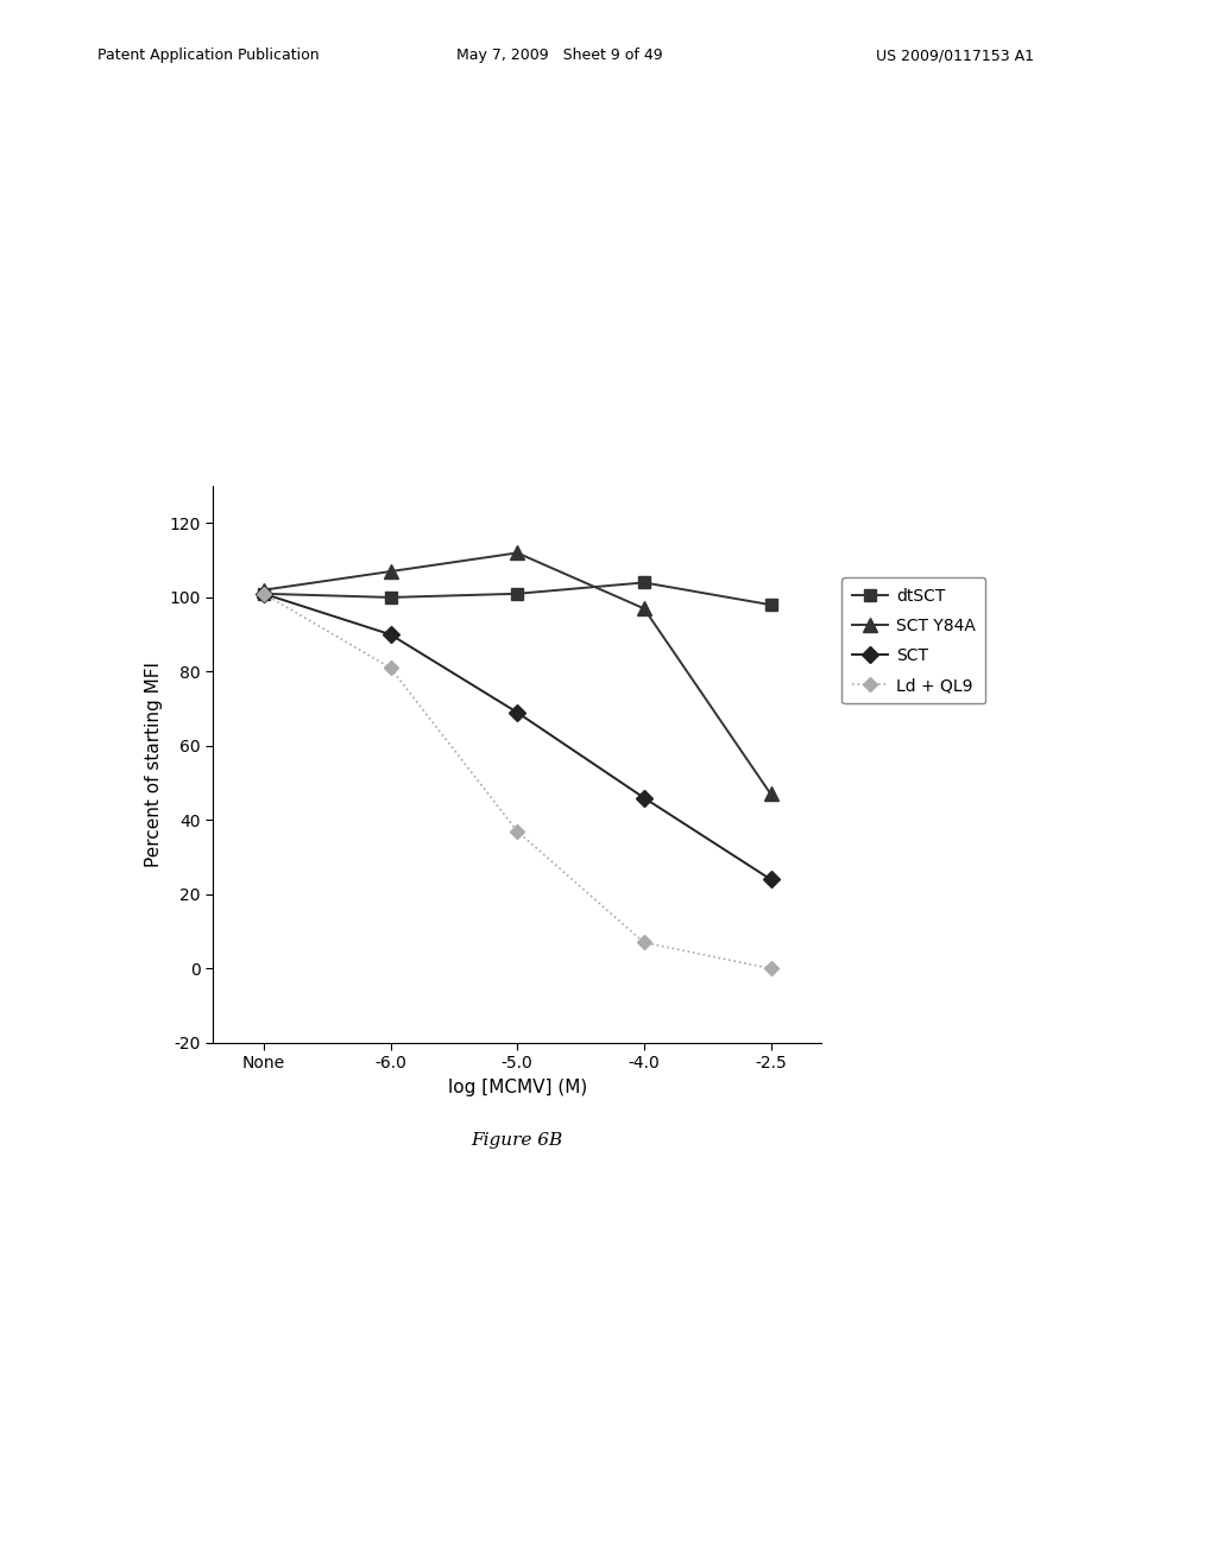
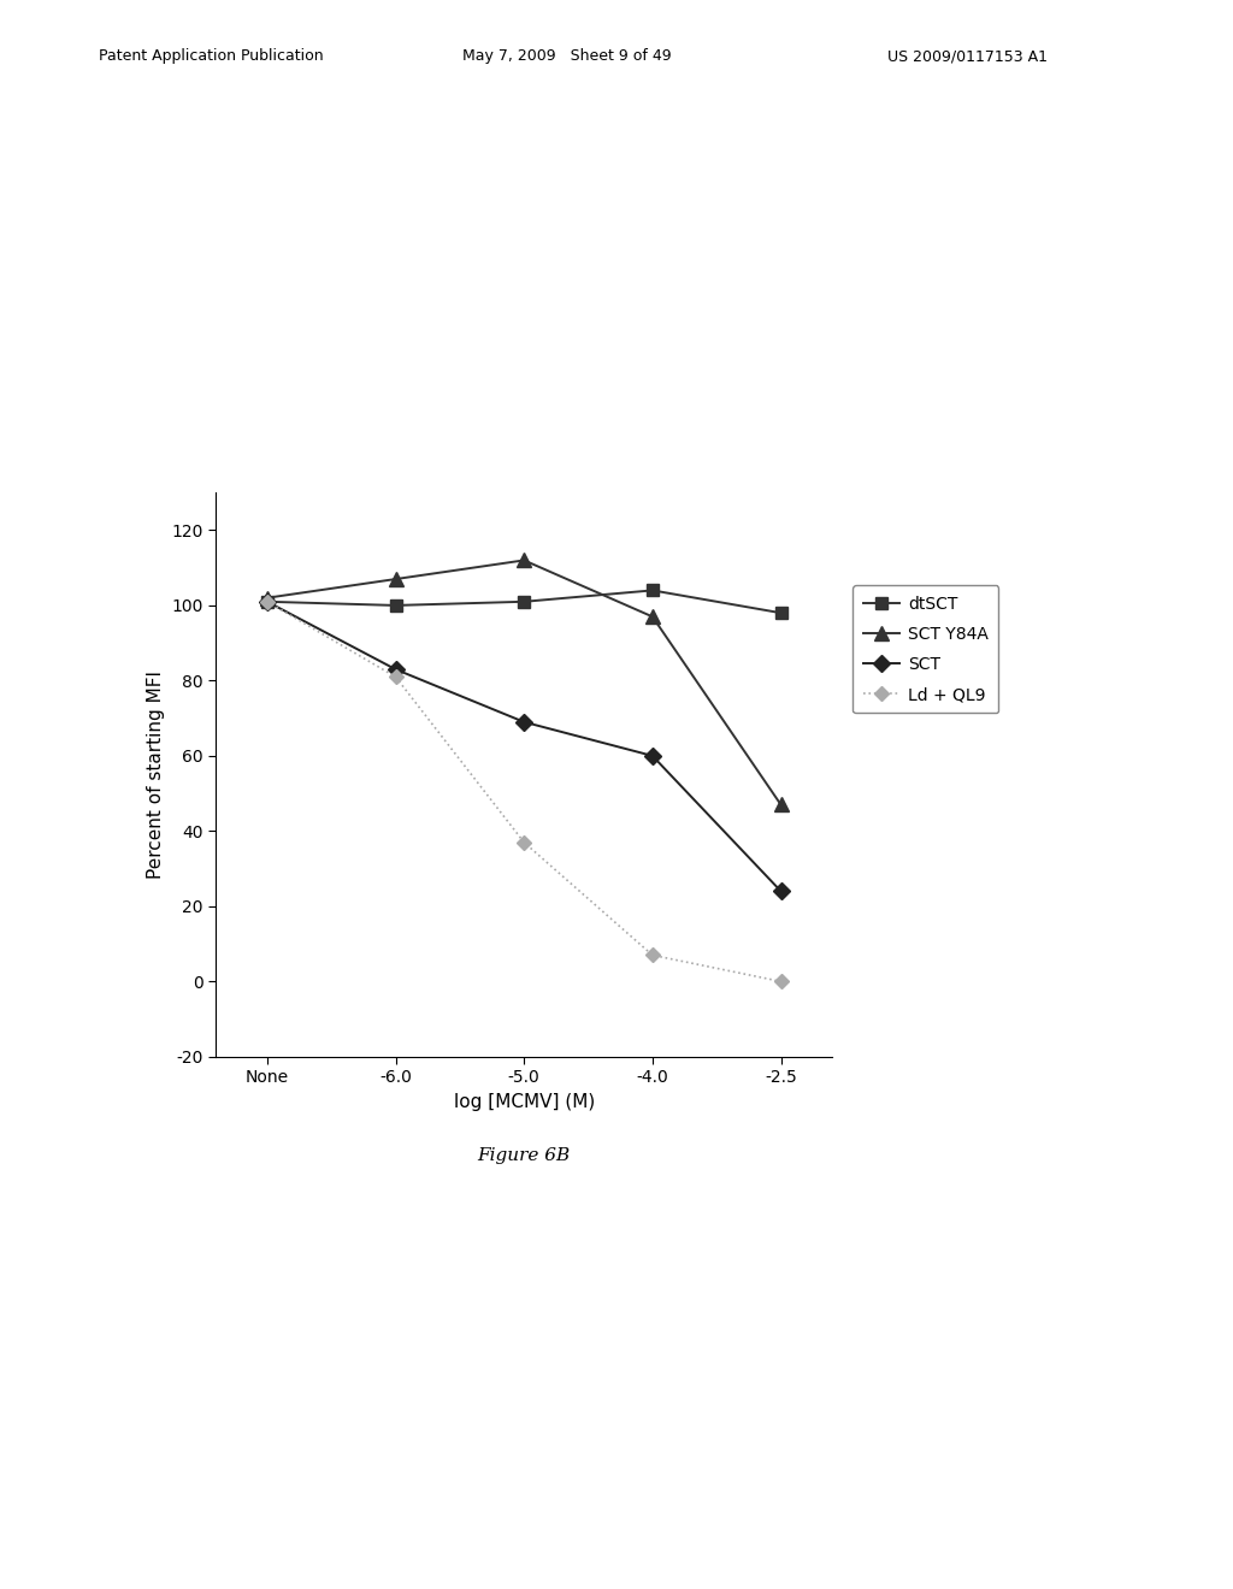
SCT/-6.0: 90 -> 83
SCT/-4.0: 46 -> 60
